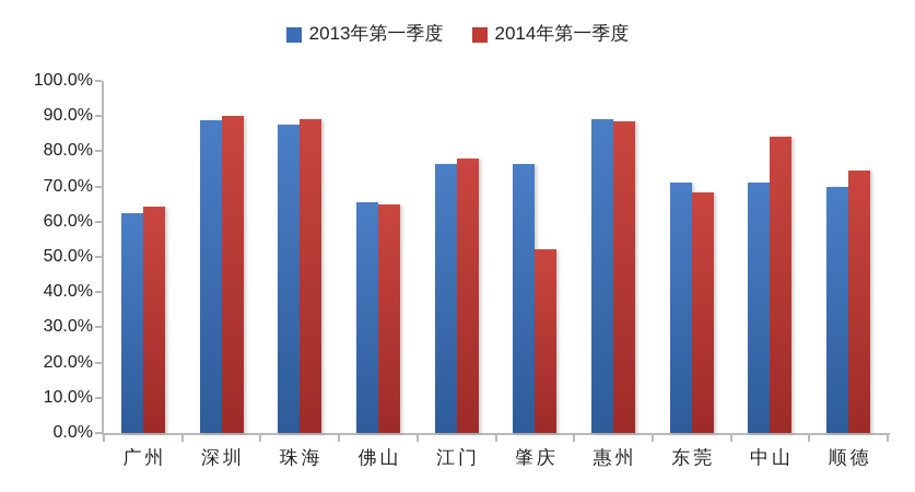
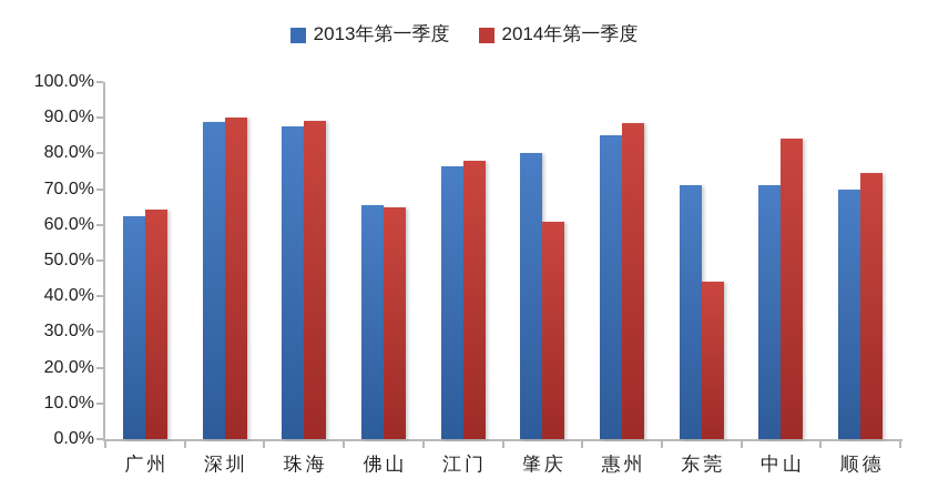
2013年第一季度/肇庆: 76% -> 80%
2014年第一季度/肇庆: 52% -> 61%
2013年第一季度/惠州: 89% -> 85%
2014年第一季度/东莞: 68% -> 44%
